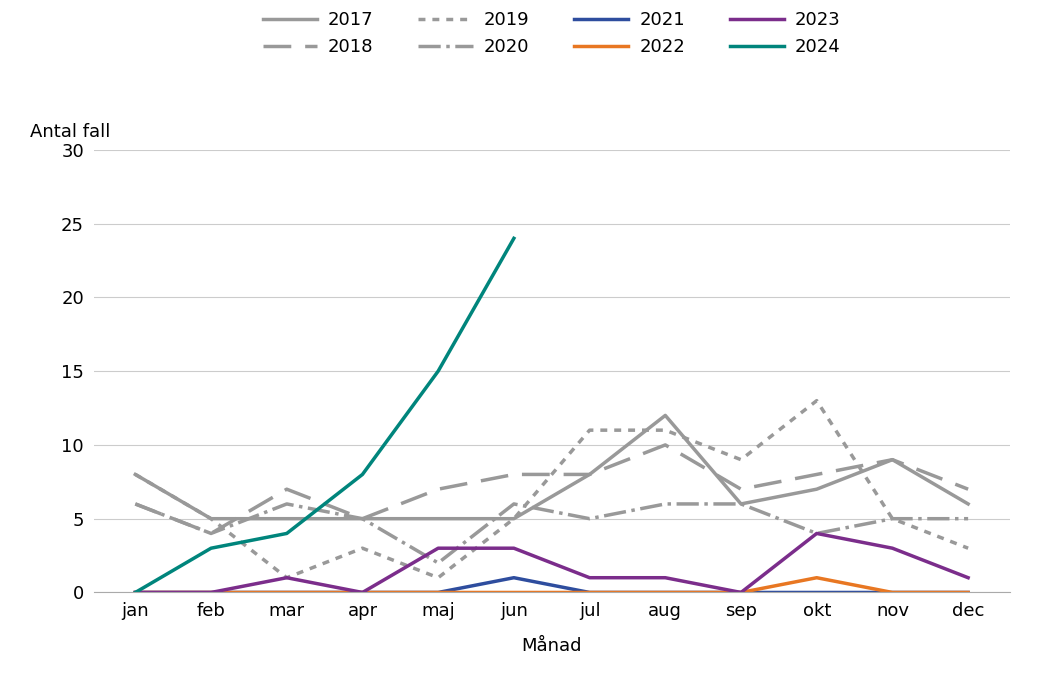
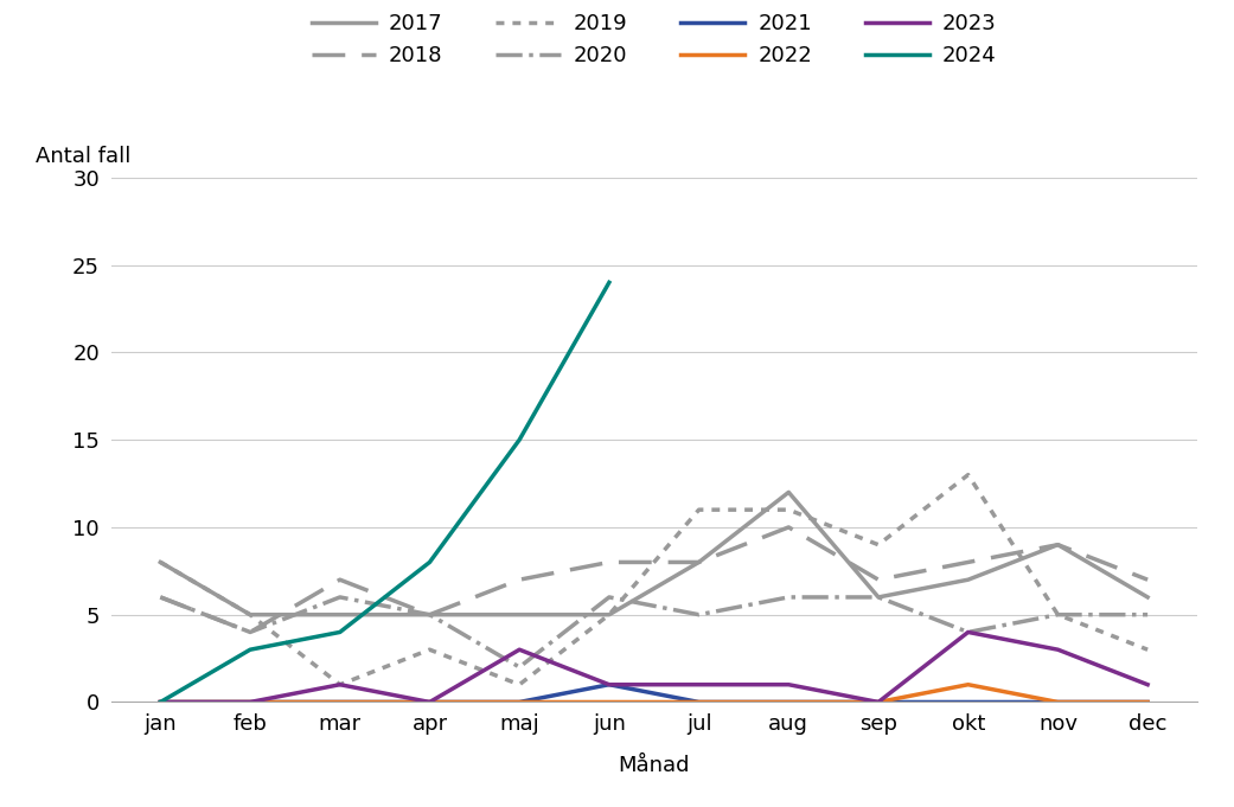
2023/jun: 3 -> 1
